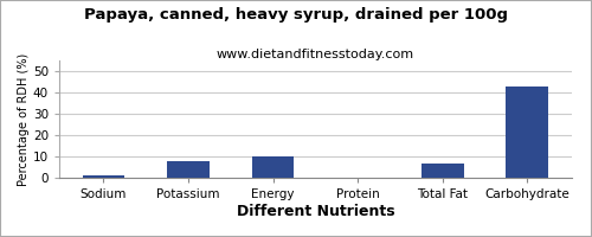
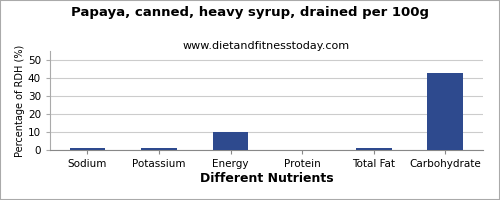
Potassium: 8 -> 1
Total Fat: 7 -> 1
